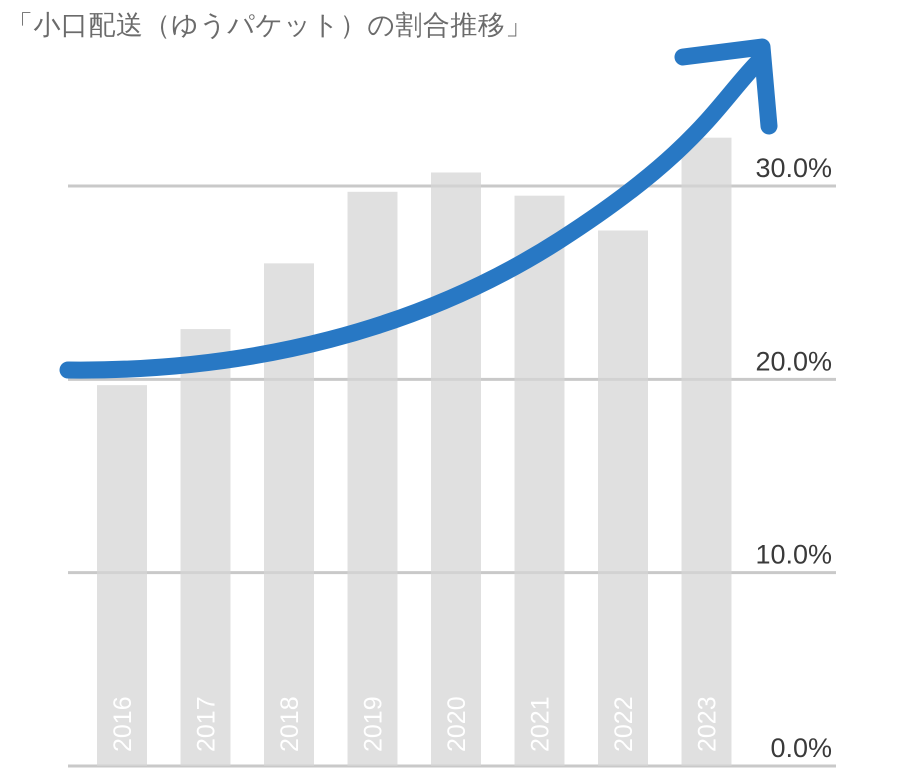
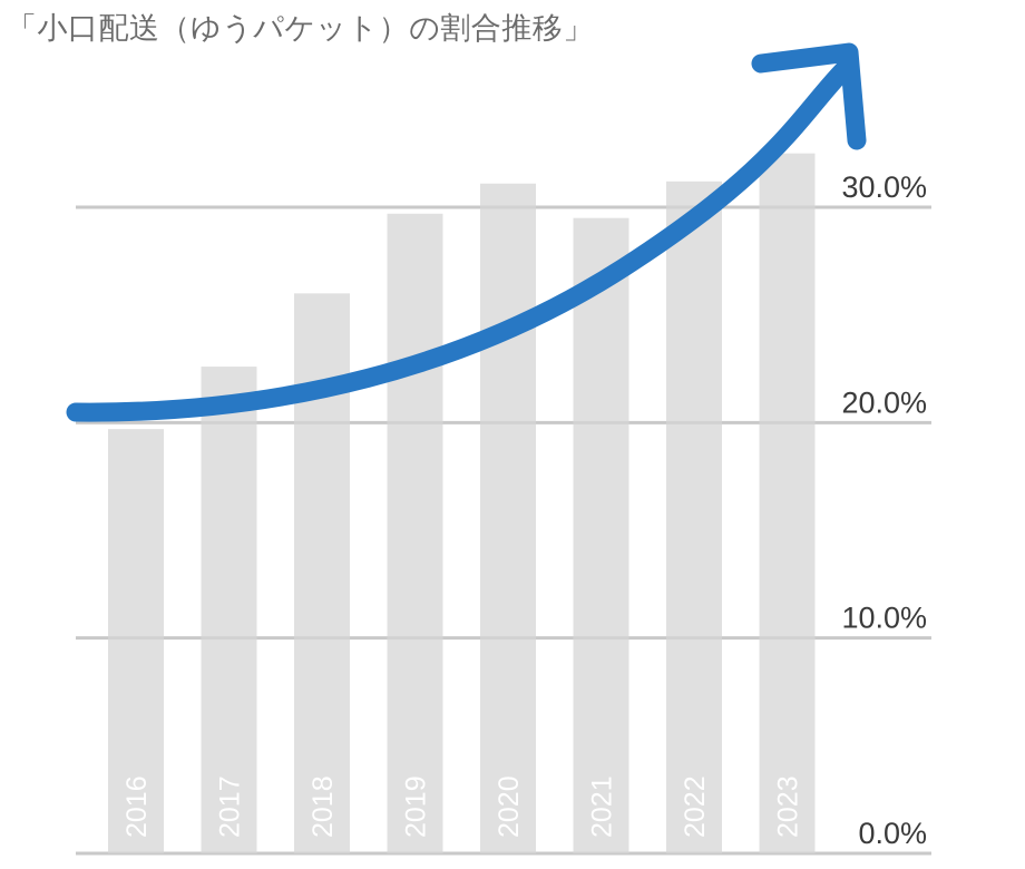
2020: 30.7% -> 31.1%
2022: 27.7% -> 31.2%
